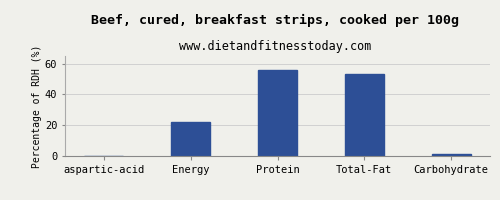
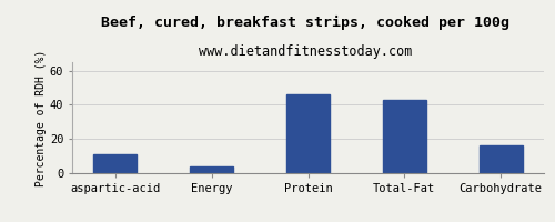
aspartic-acid: 0 -> 11
Energy: 22 -> 4
Protein: 56 -> 46
Total-Fat: 53 -> 43
Carbohydrate: 1 -> 16
